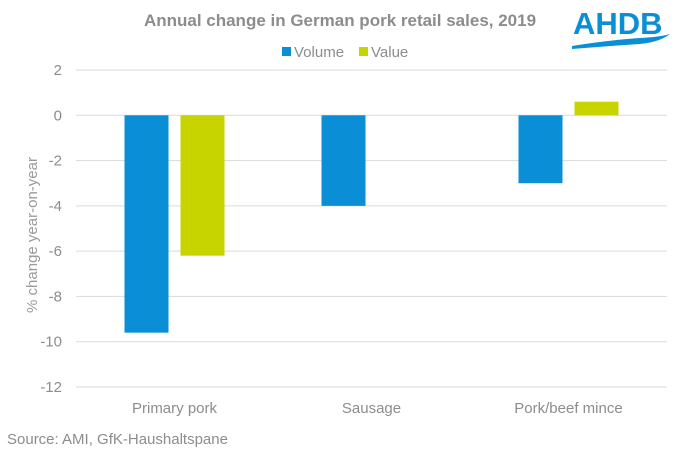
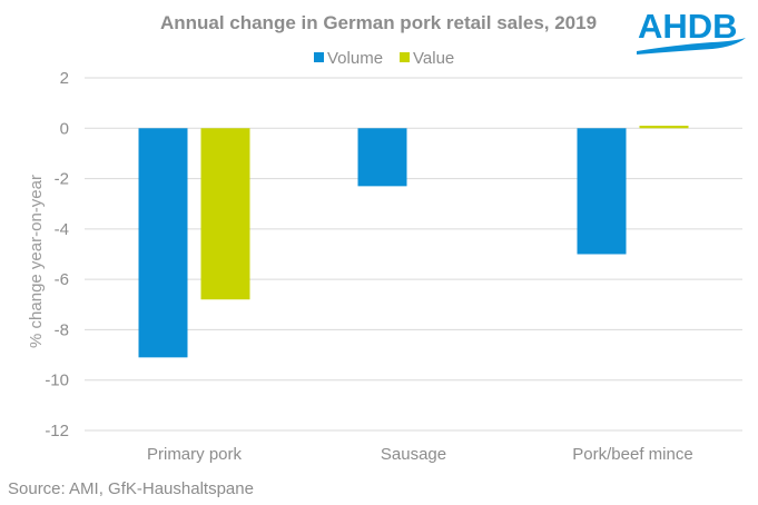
Volume/Primary pork: -9.6 -> -9.1
Value/Primary pork: -6.2 -> -6.8
Volume/Sausage: -4.0 -> -2.3
Volume/Pork/beef mince: -3.0 -> -5.0
Value/Pork/beef mince: 0.6 -> 0.1
